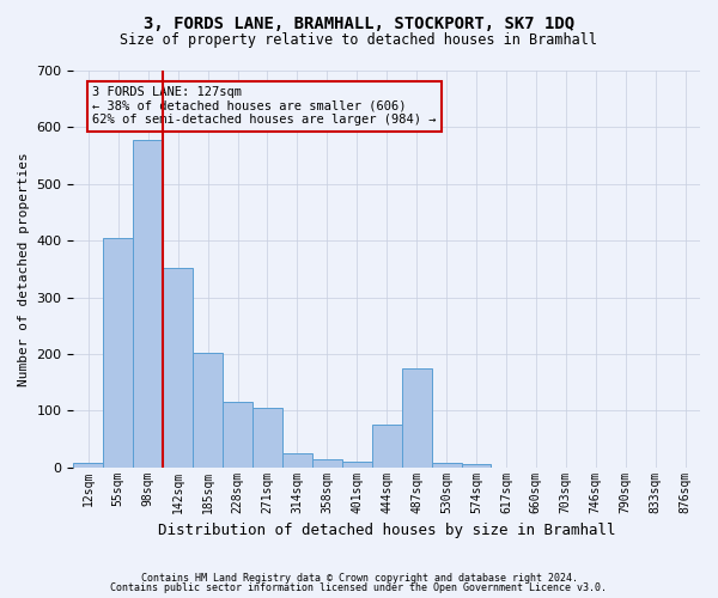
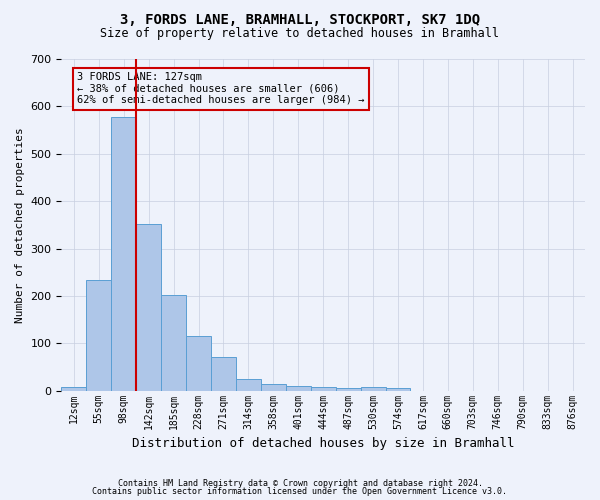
55sqm: 405 -> 233
271sqm: 105 -> 70
444sqm: 75 -> 7
487sqm: 175 -> 5
